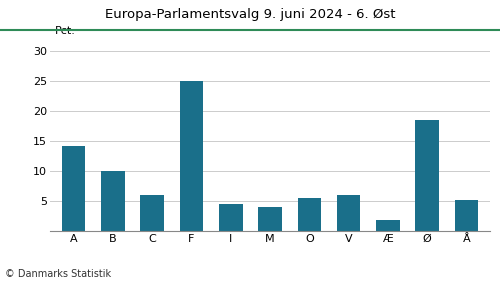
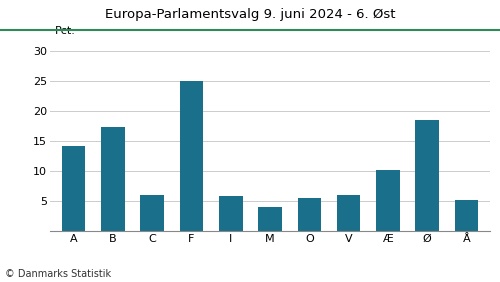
B: 10.1 -> 17.4
I: 4.5 -> 5.8
Æ: 1.8 -> 10.2
